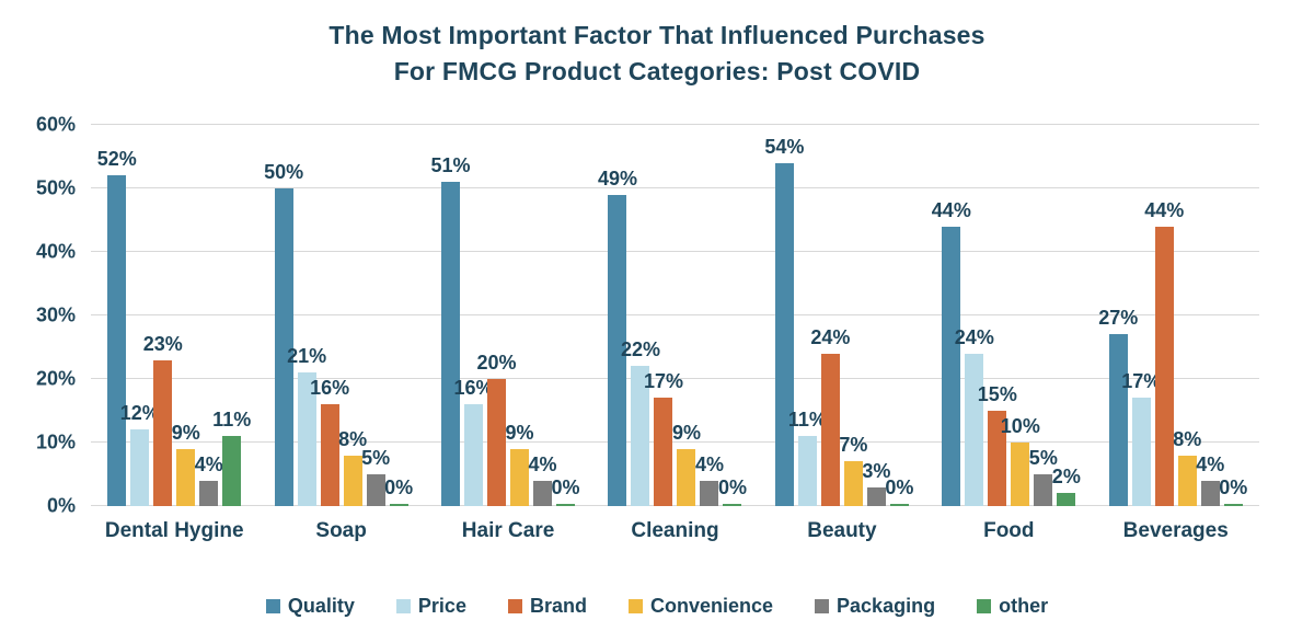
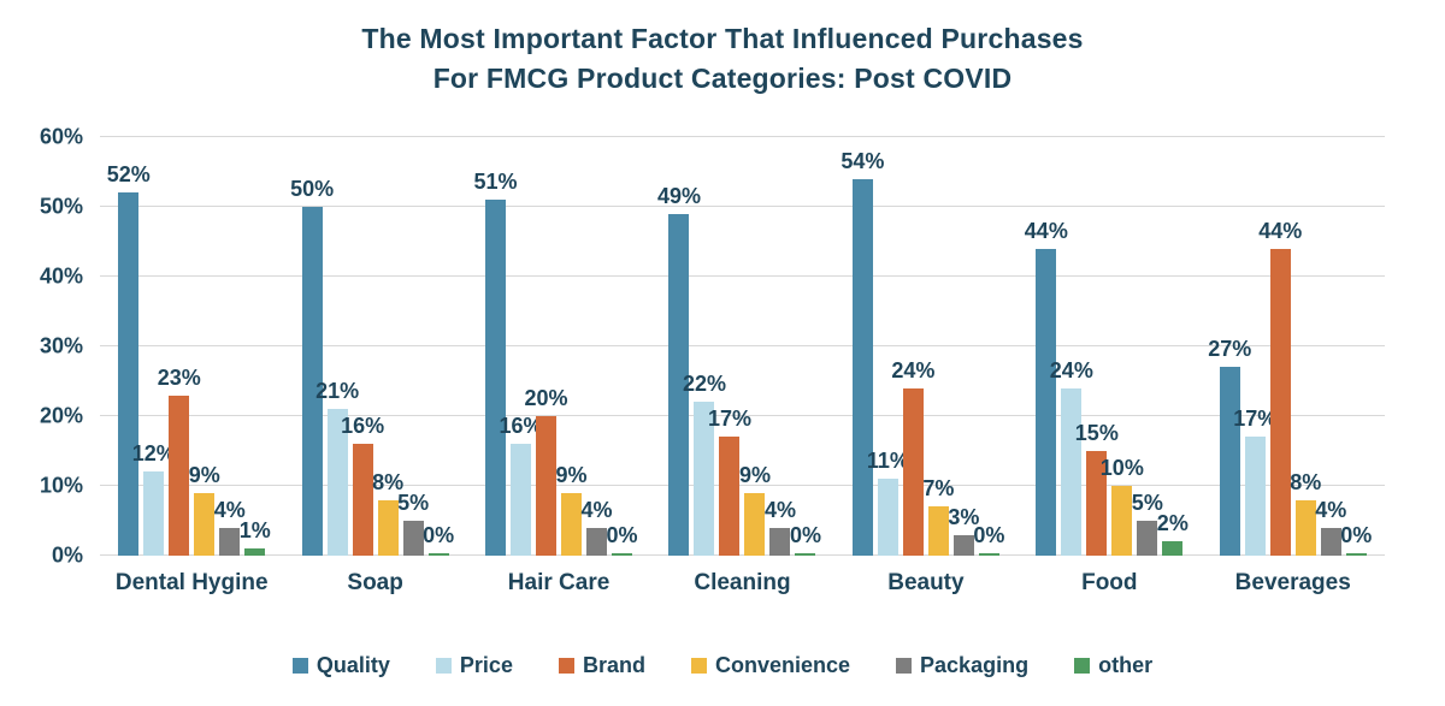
other/Dental Hygine: 11% -> 1%
